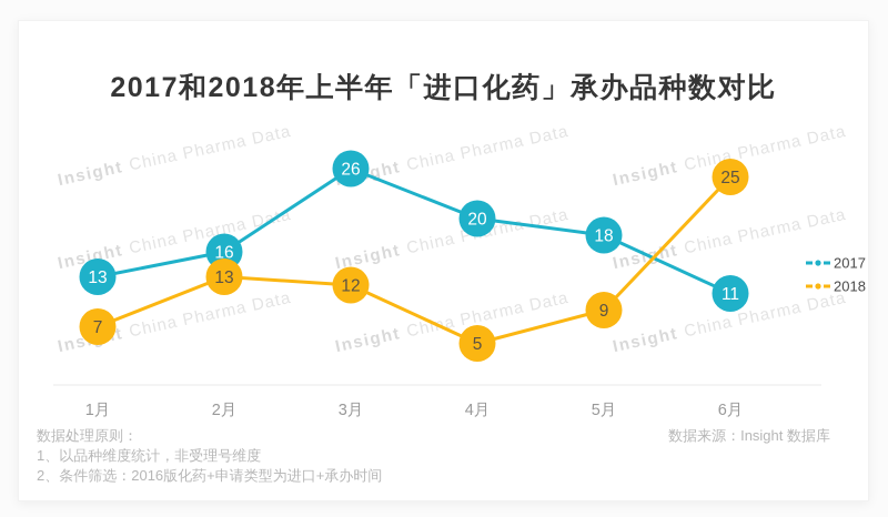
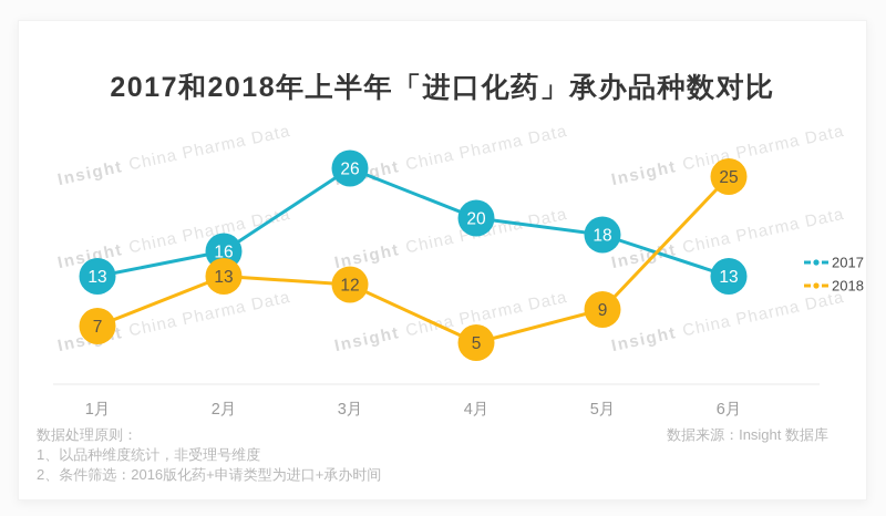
2017/6月: 11 -> 13
